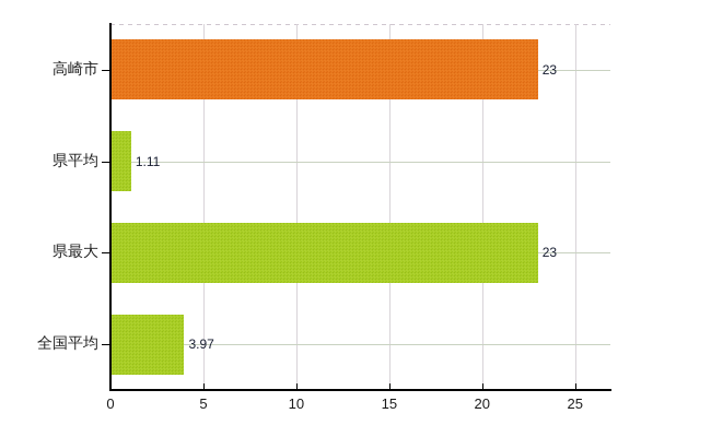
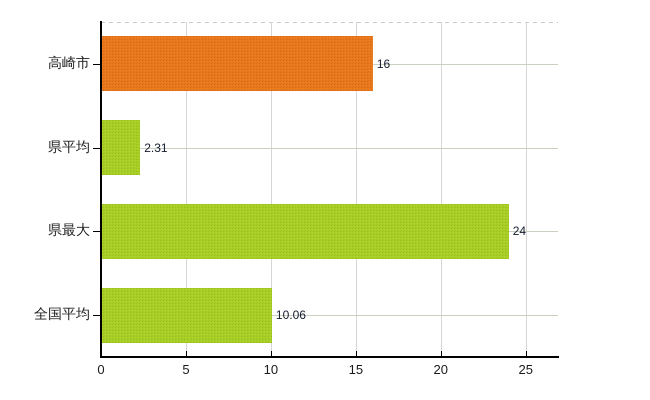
高崎市: 23 -> 16
県平均: 1.11 -> 2.31
県最大: 23 -> 24
全国平均: 3.97 -> 10.06
